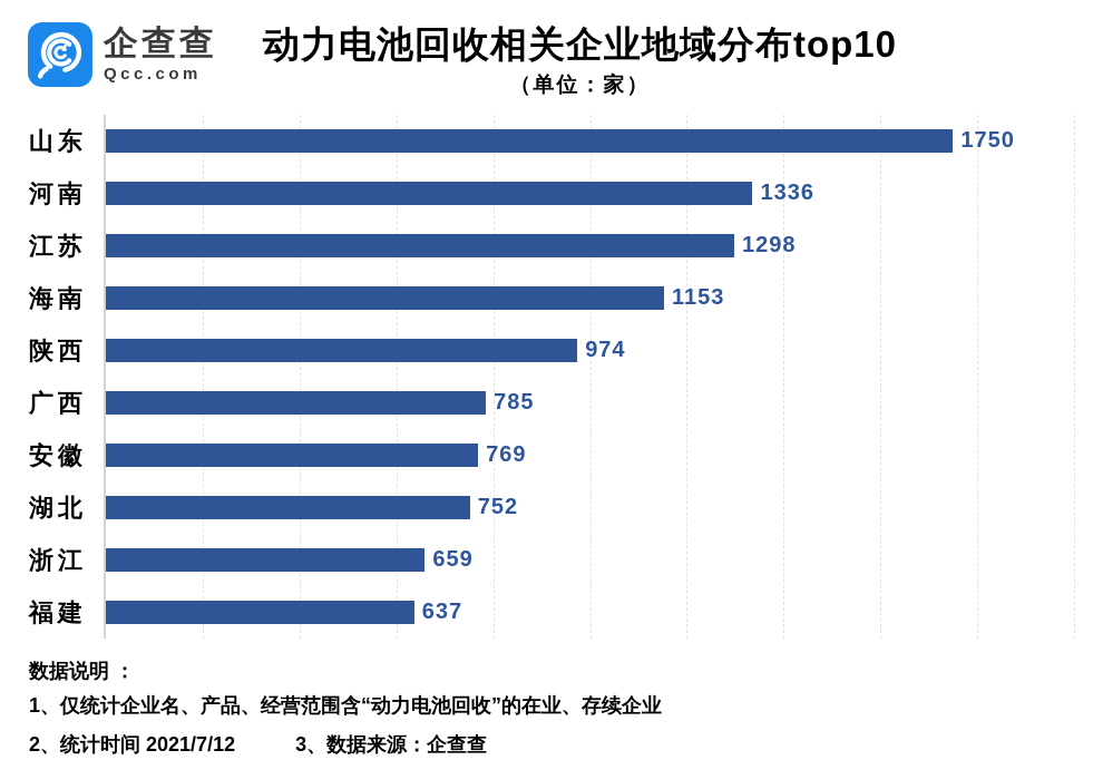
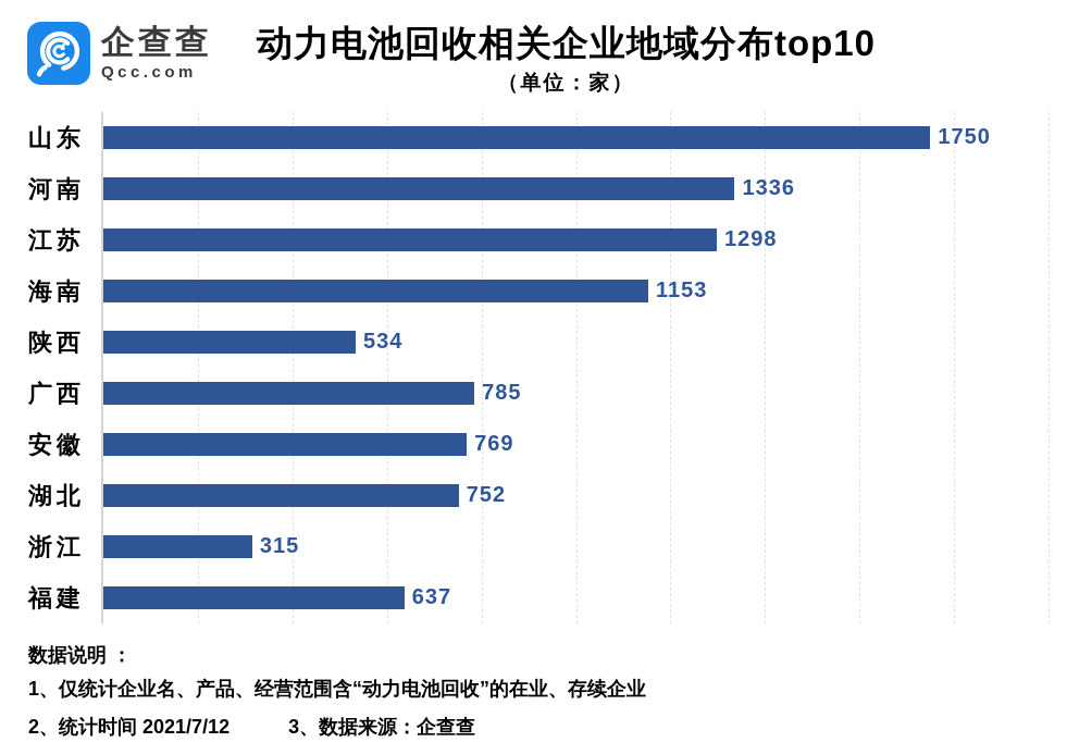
陕西: 974 -> 534
浙江: 659 -> 315
